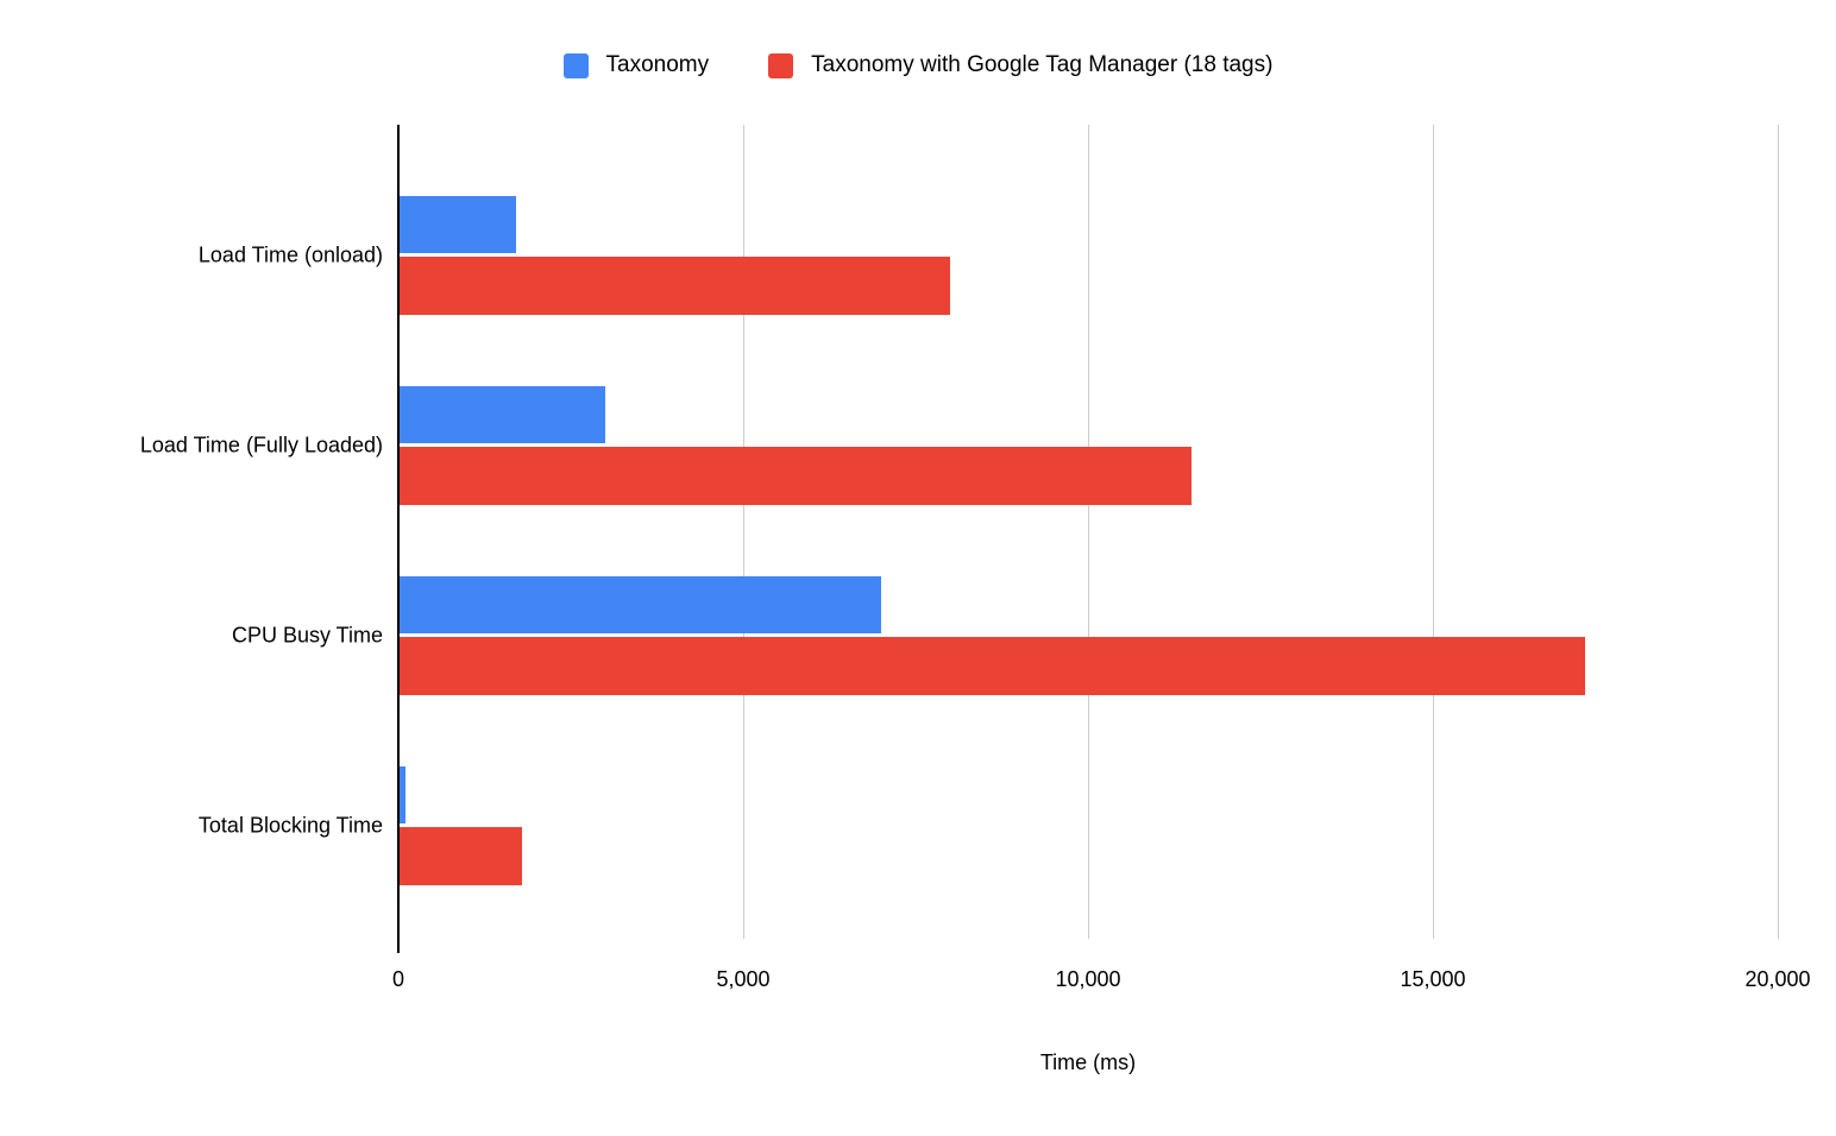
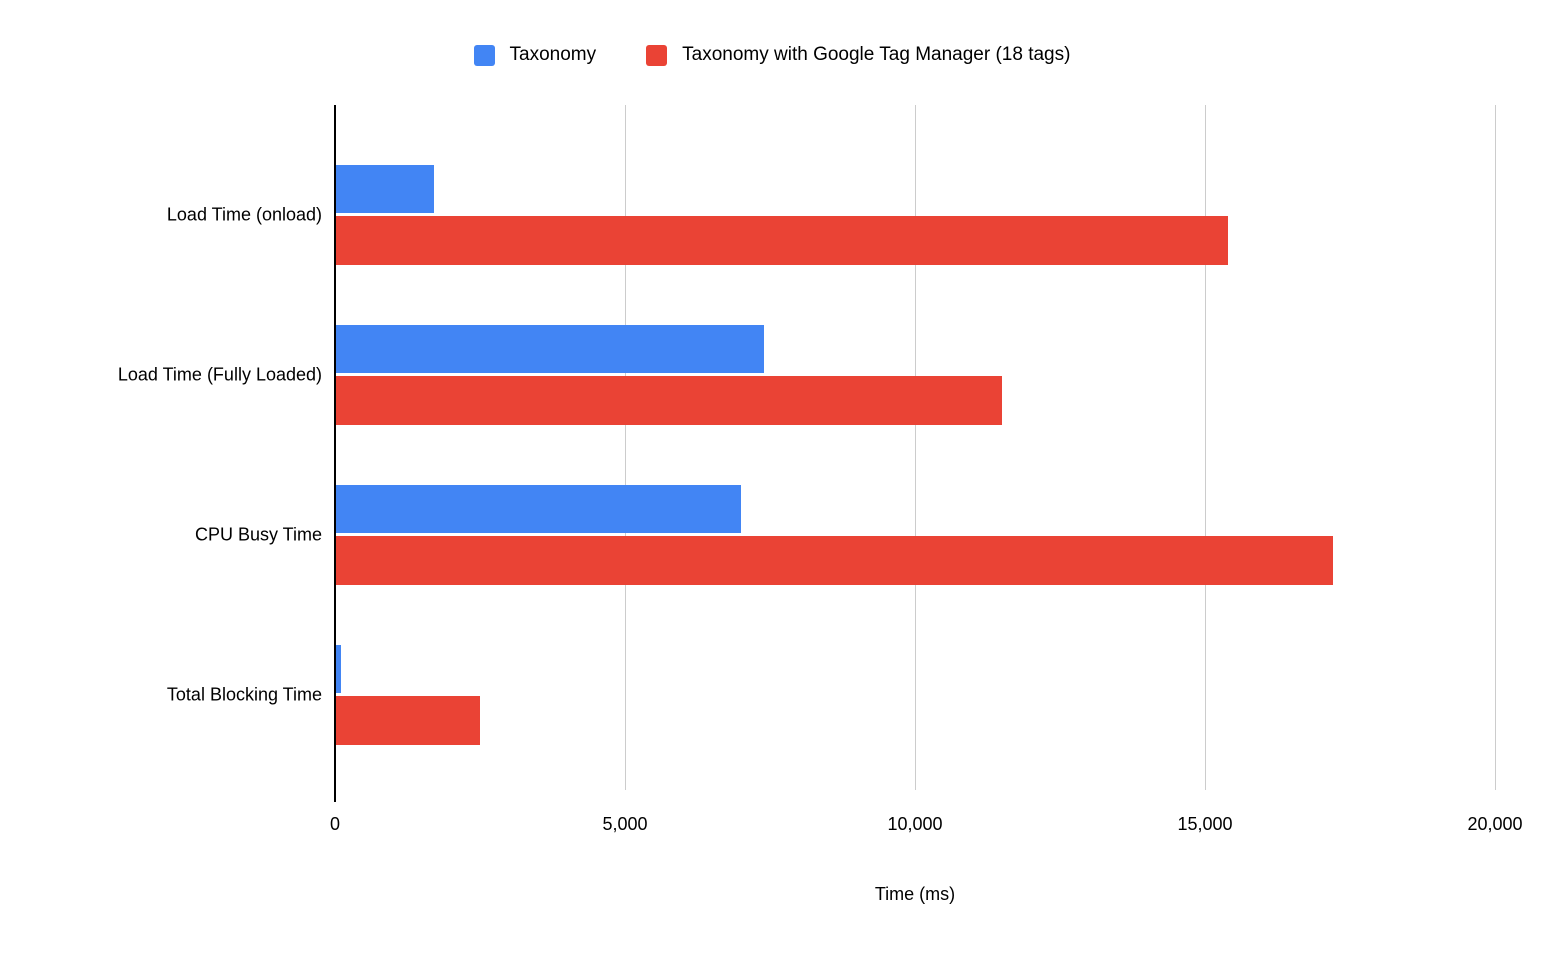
Taxonomy with Google Tag Manager (18 tags)/Load Time (onload): 8000 -> 15400
Taxonomy/Load Time (Fully Loaded): 3000 -> 7400
Taxonomy with Google Tag Manager (18 tags)/Total Blocking Time: 1800 -> 2500
